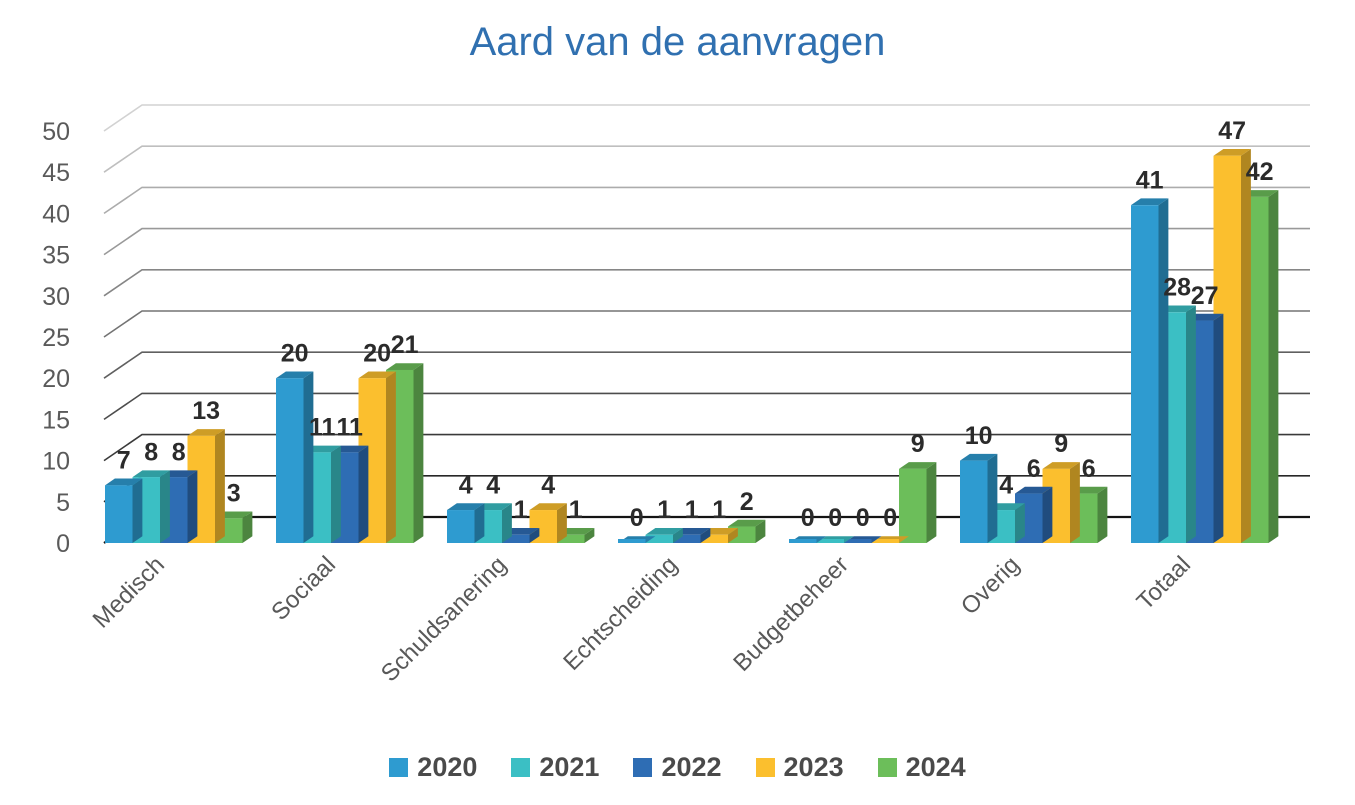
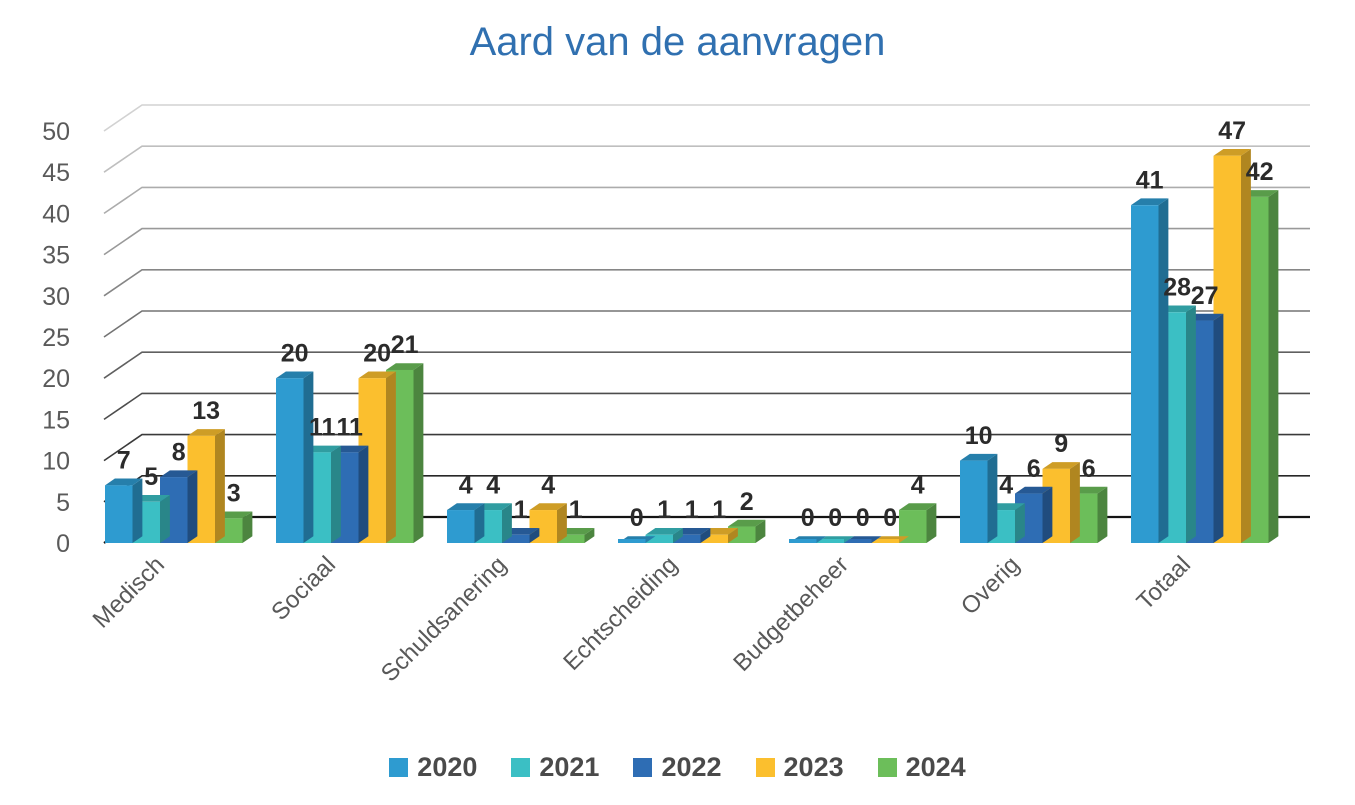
2021/Medisch: 8 -> 5
2024/Budgetbeheer: 9 -> 4
